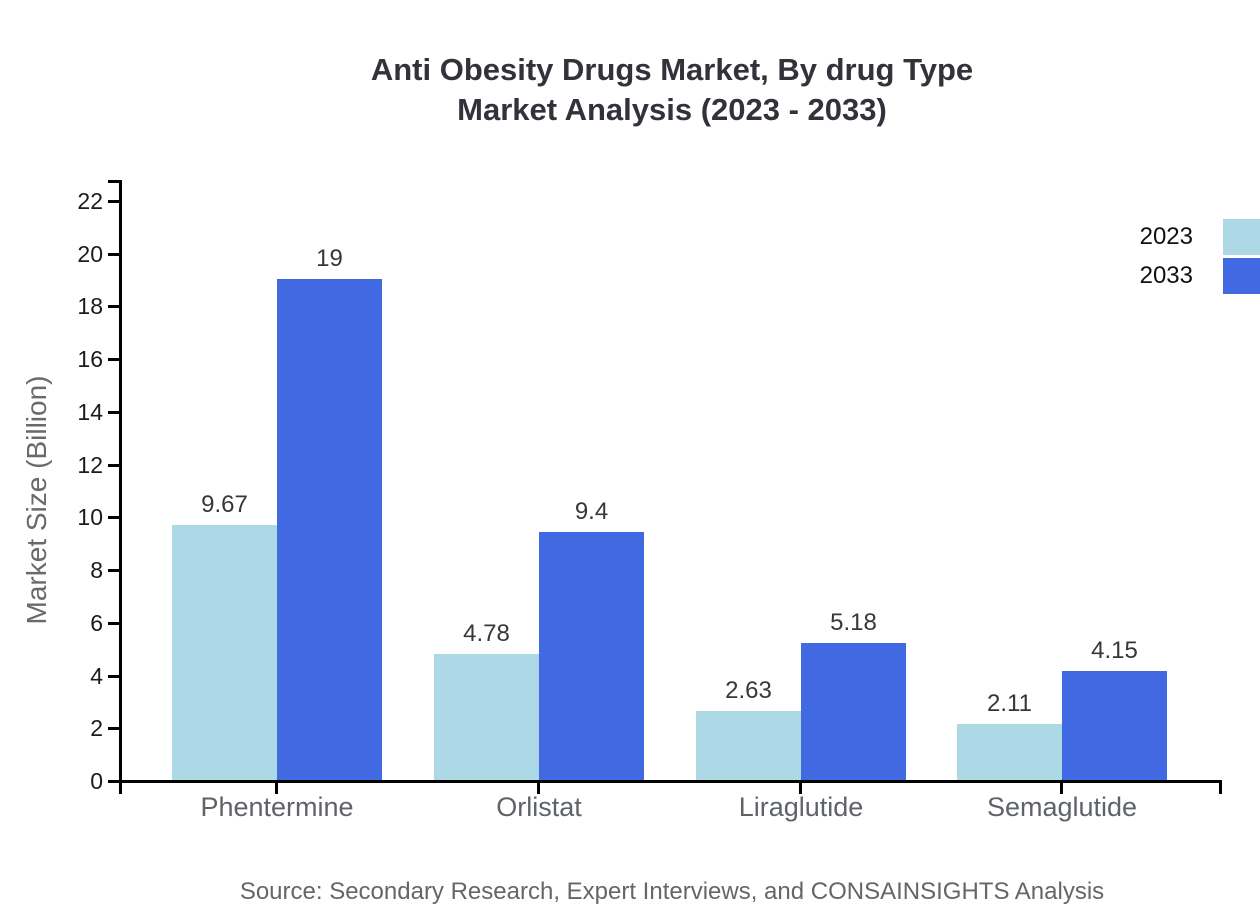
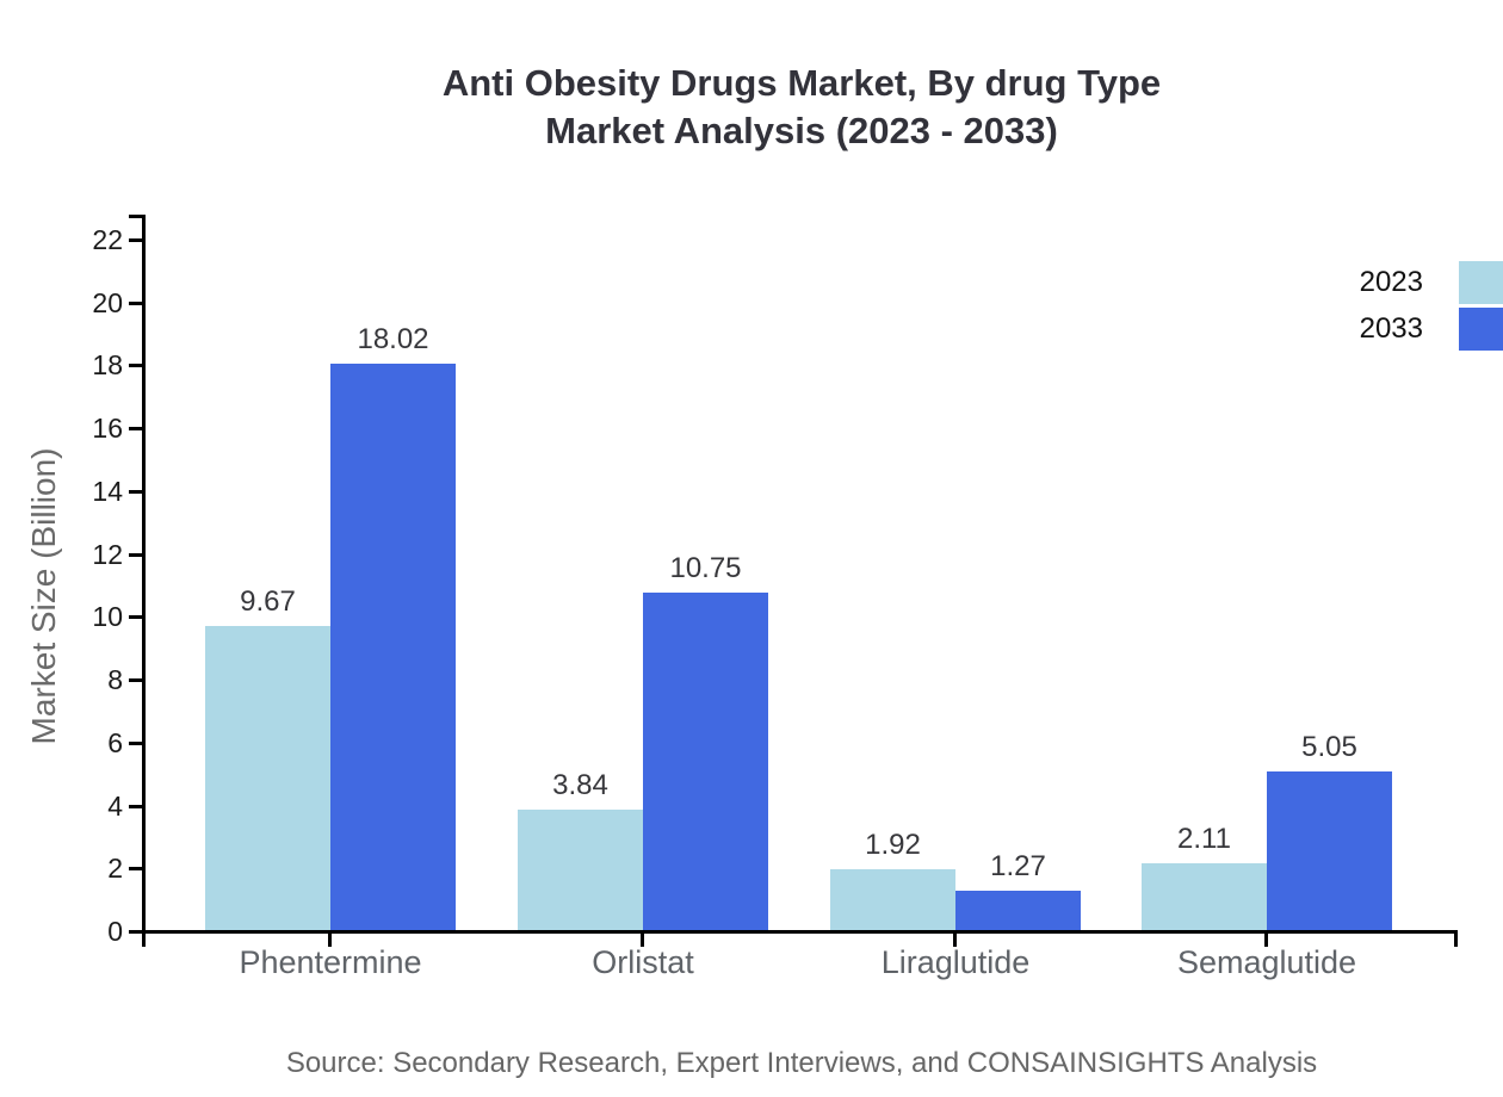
2033/Phentermine: 19 -> 18.02
2023/Orlistat: 4.78 -> 3.84
2033/Orlistat: 9.4 -> 10.75
2023/Liraglutide: 2.63 -> 1.92
2033/Liraglutide: 5.18 -> 1.27
2033/Semaglutide: 4.15 -> 5.05
